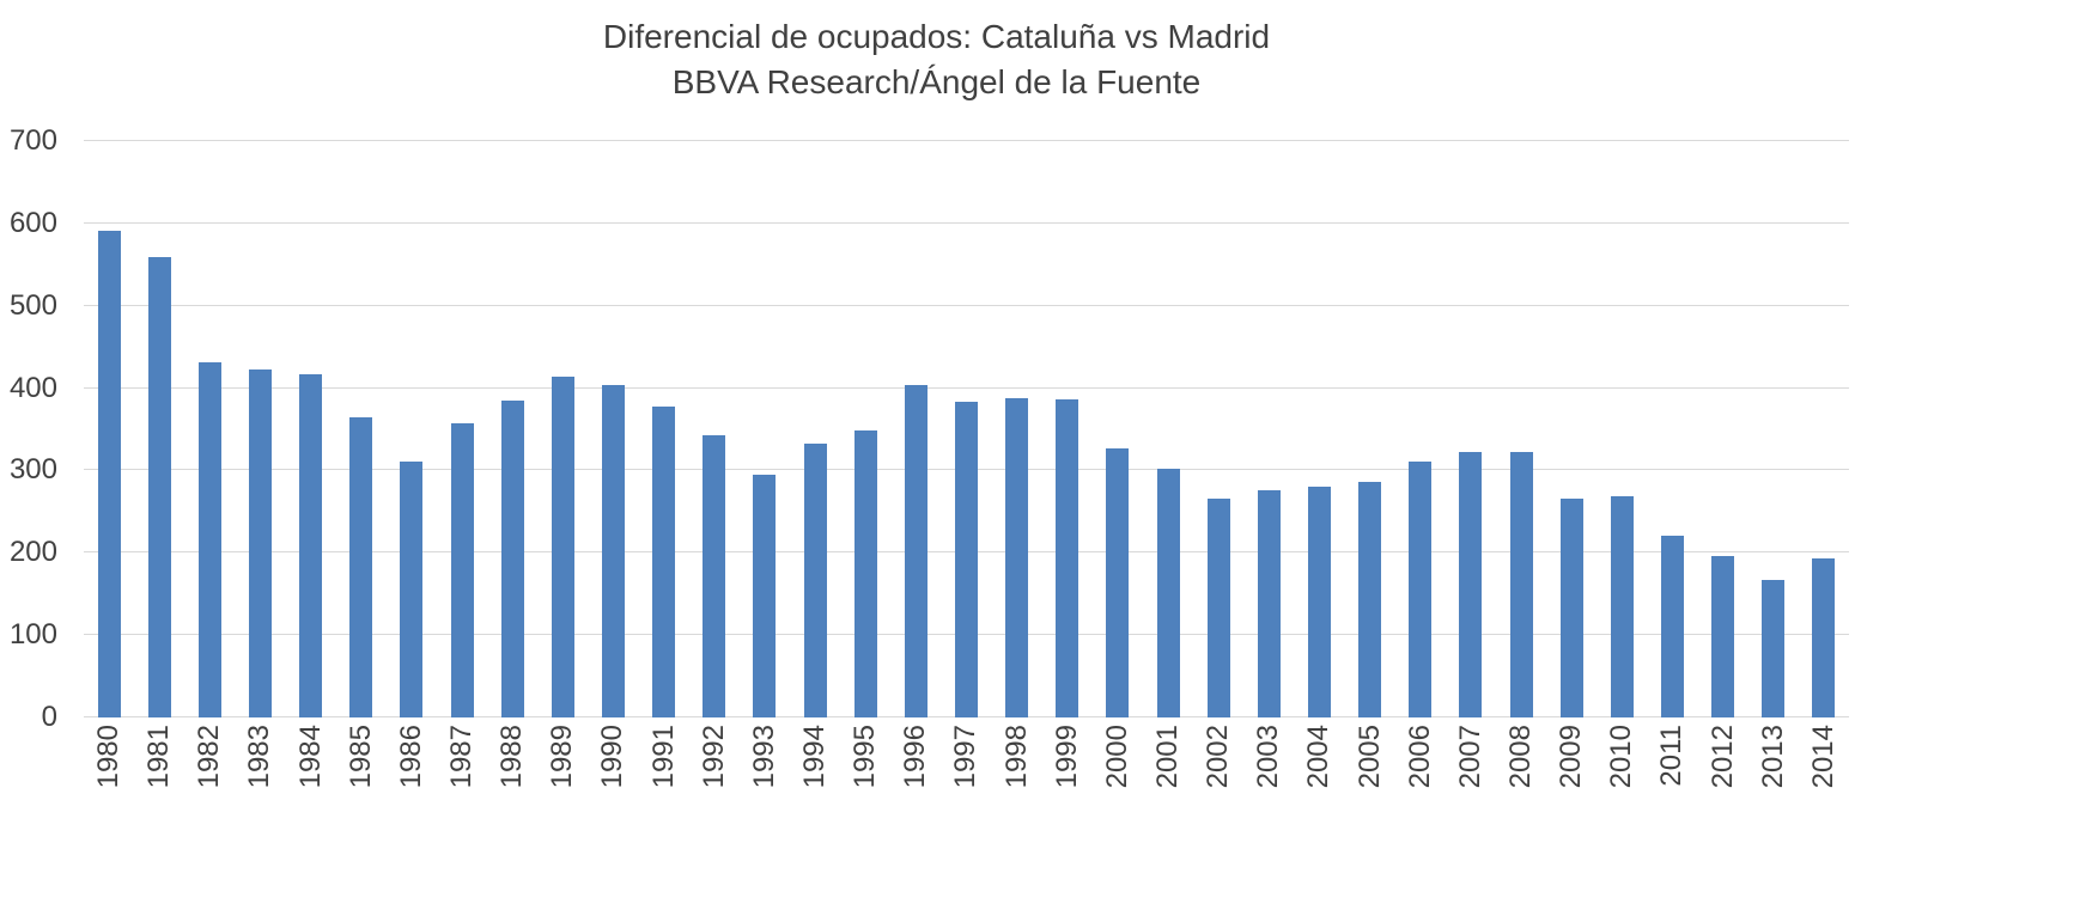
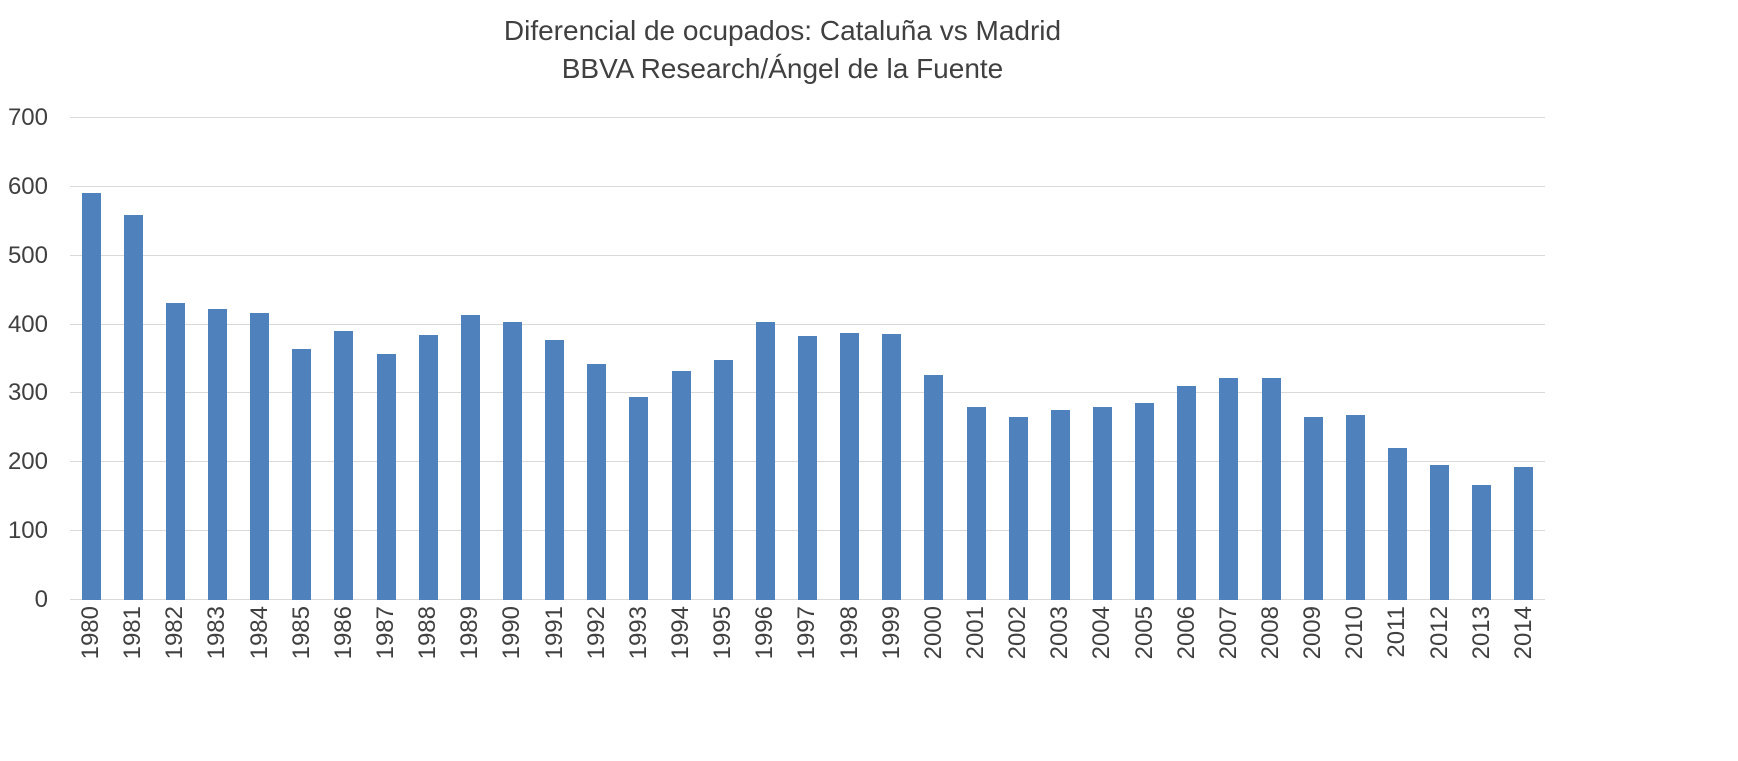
1986: 310 -> 390
2001: 300 -> 280
